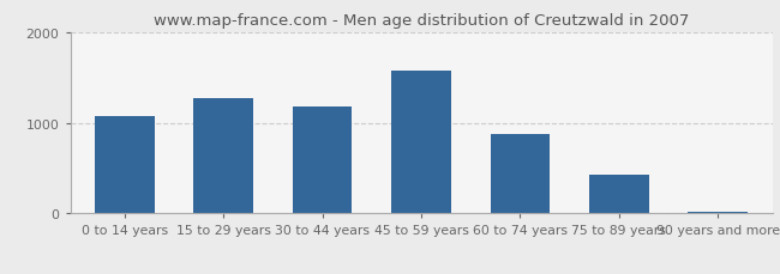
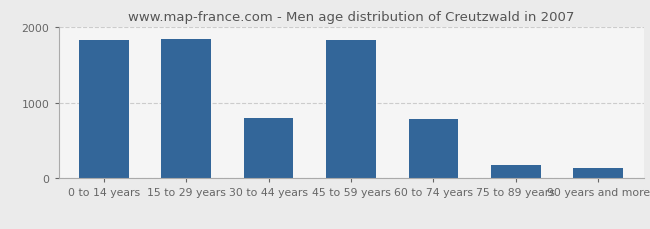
0 to 14 years: 1080 -> 1820
15 to 29 years: 1280 -> 1840
30 to 44 years: 1180 -> 800
45 to 59 years: 1580 -> 1820
60 to 74 years: 880 -> 780
75 to 89 years: 420 -> 180
90 years and more: 20 -> 140
